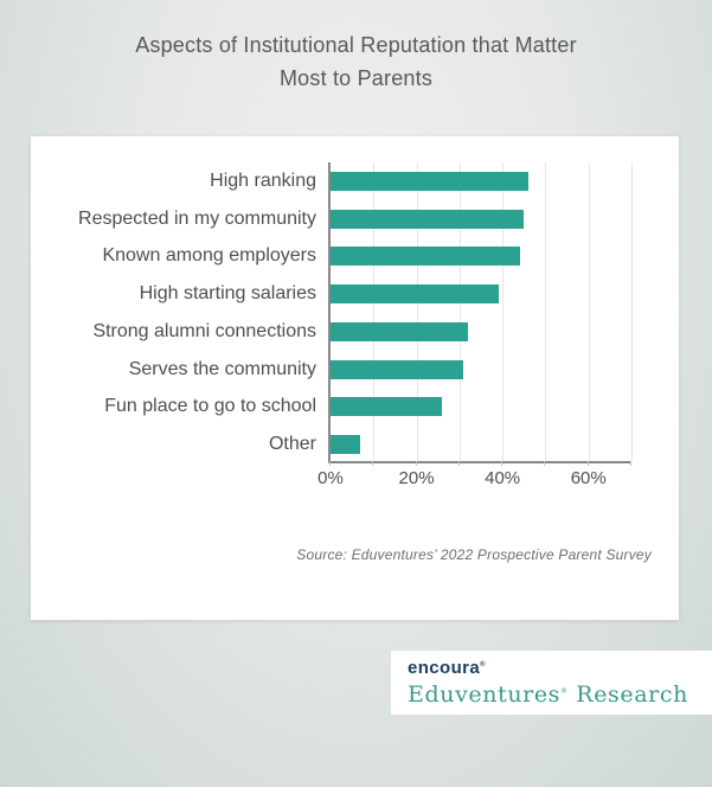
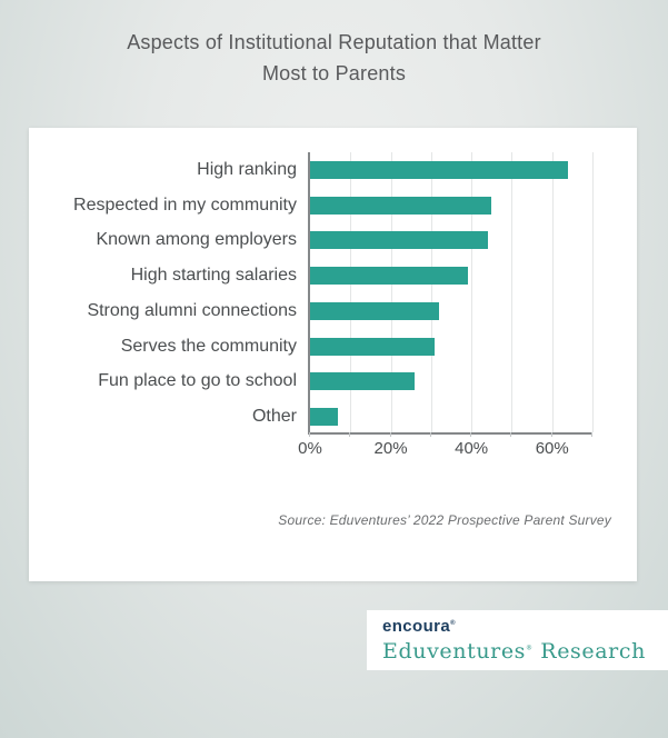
High ranking: 46% -> 64%
